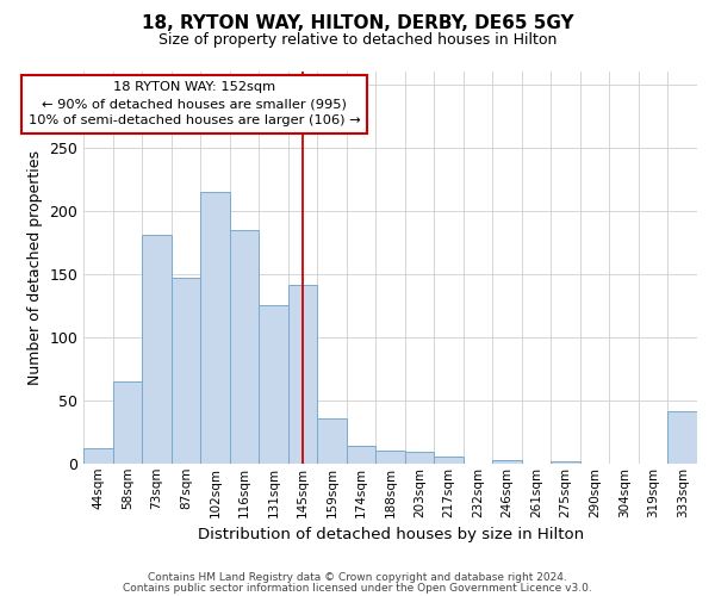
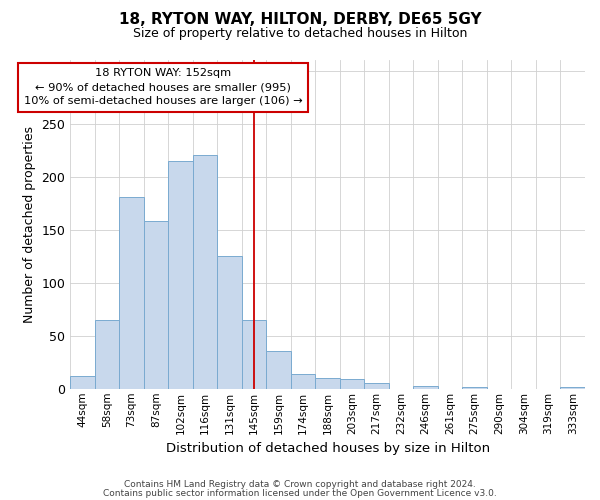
87sqm: 147 -> 158
116sqm: 185 -> 220
145sqm: 141 -> 65
333sqm: 41 -> 2
